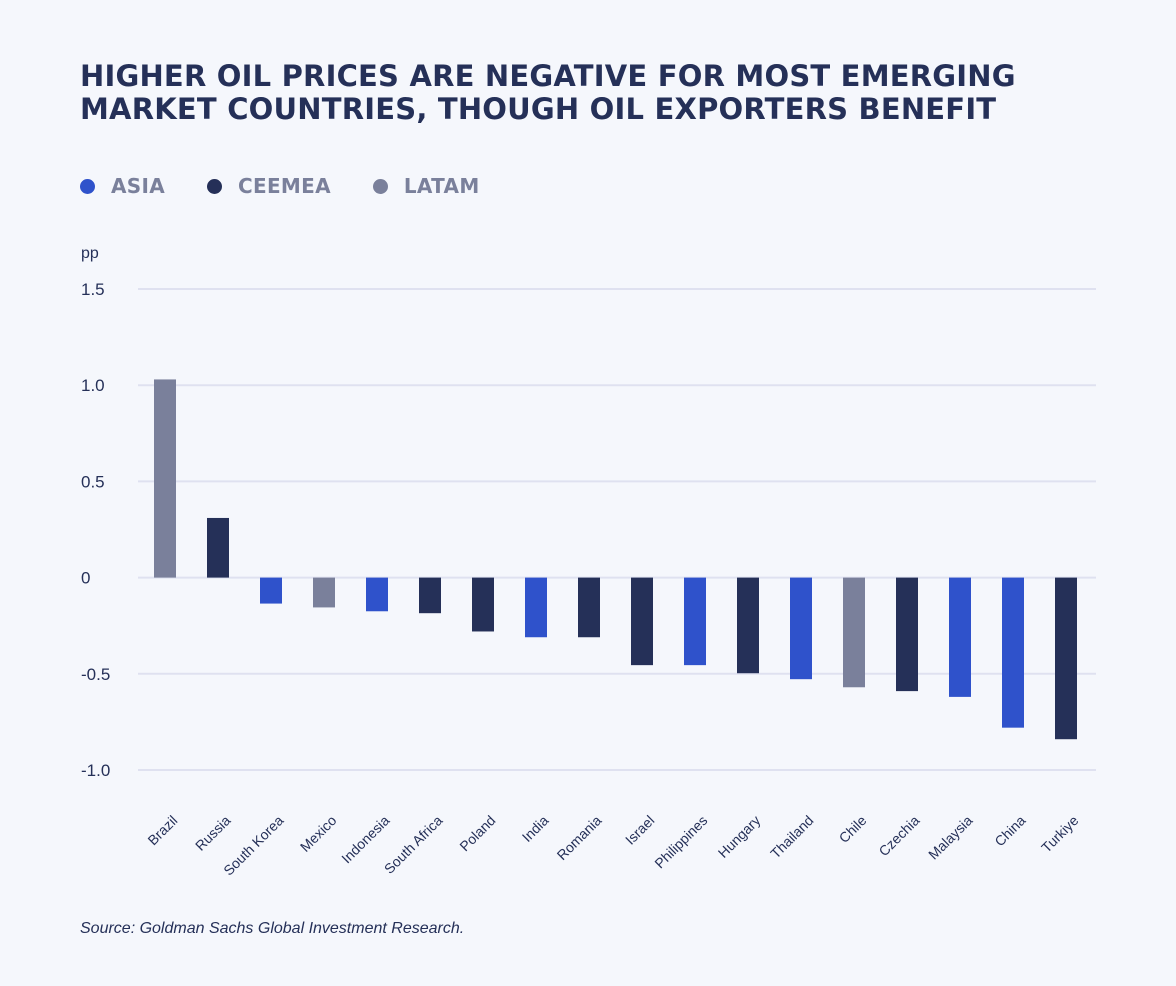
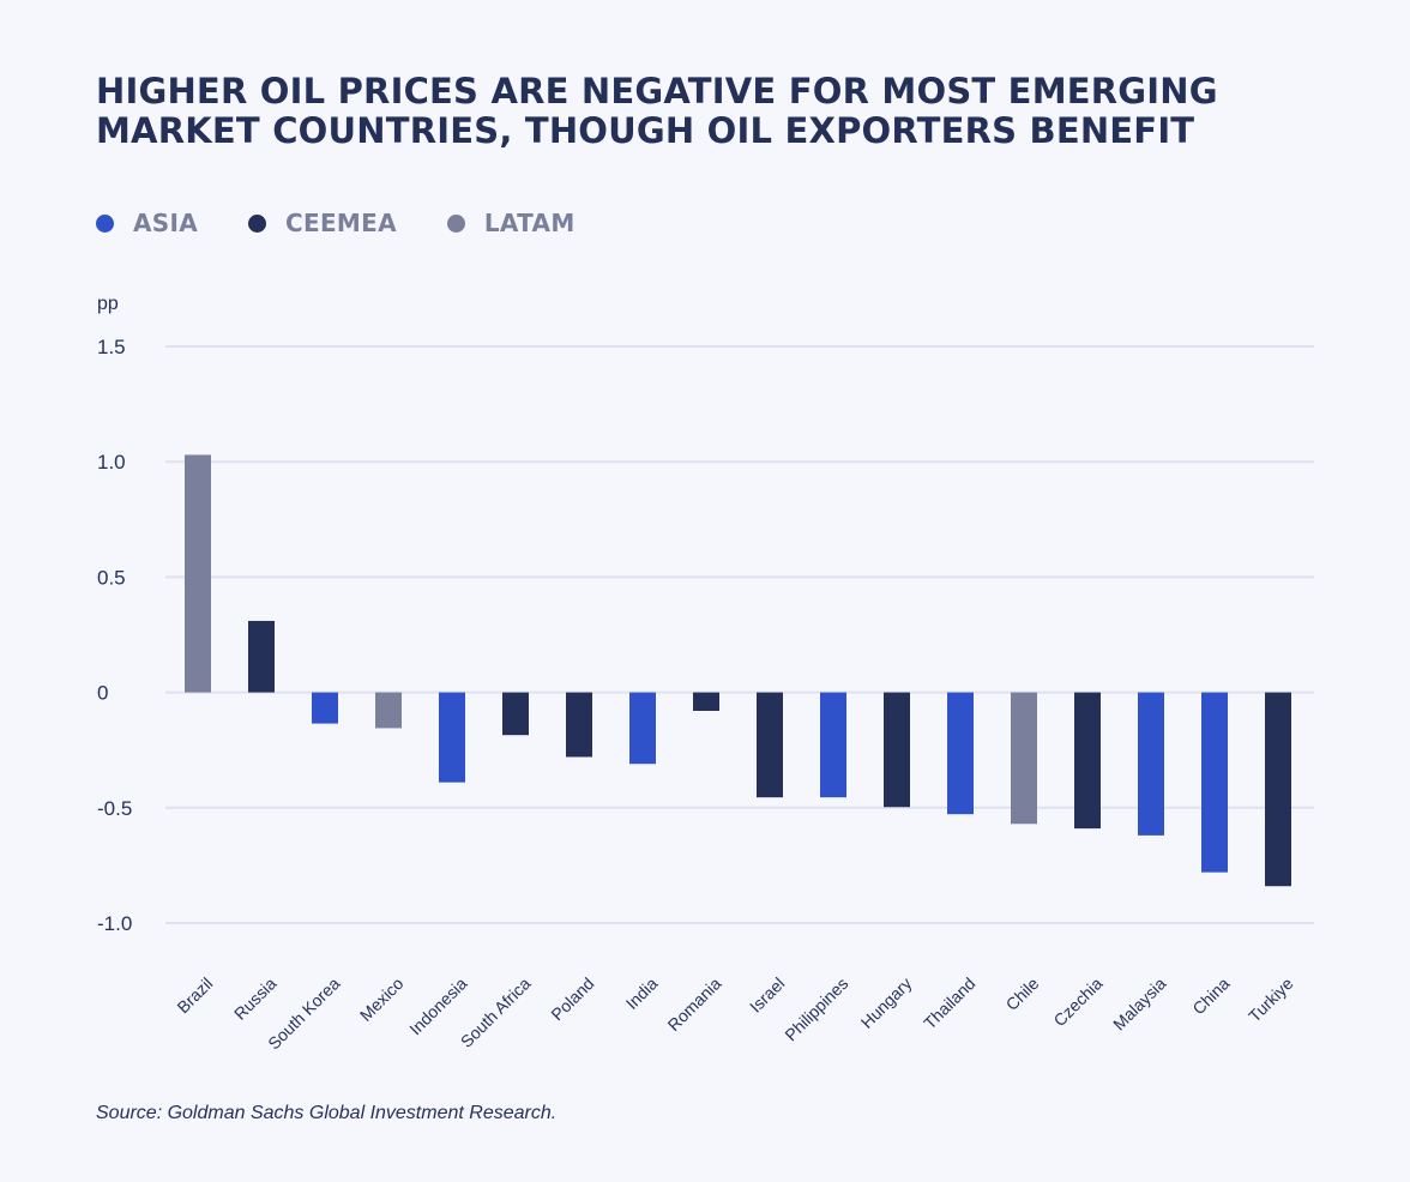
Indonesia: -0.17 -> -0.39
Romania: -0.31 -> -0.08
